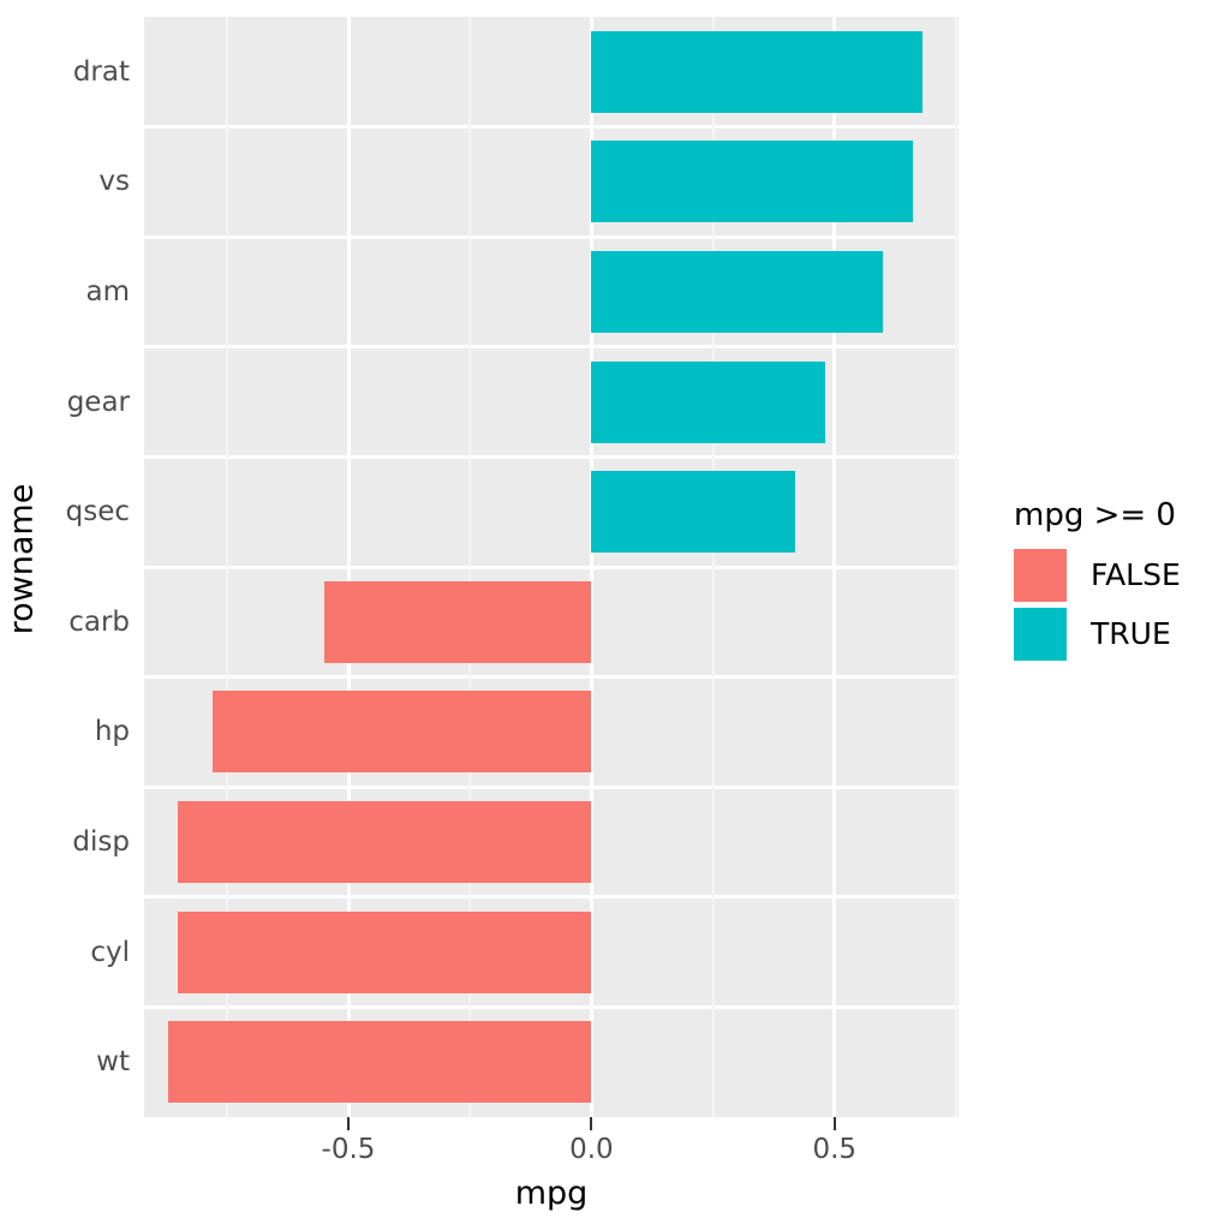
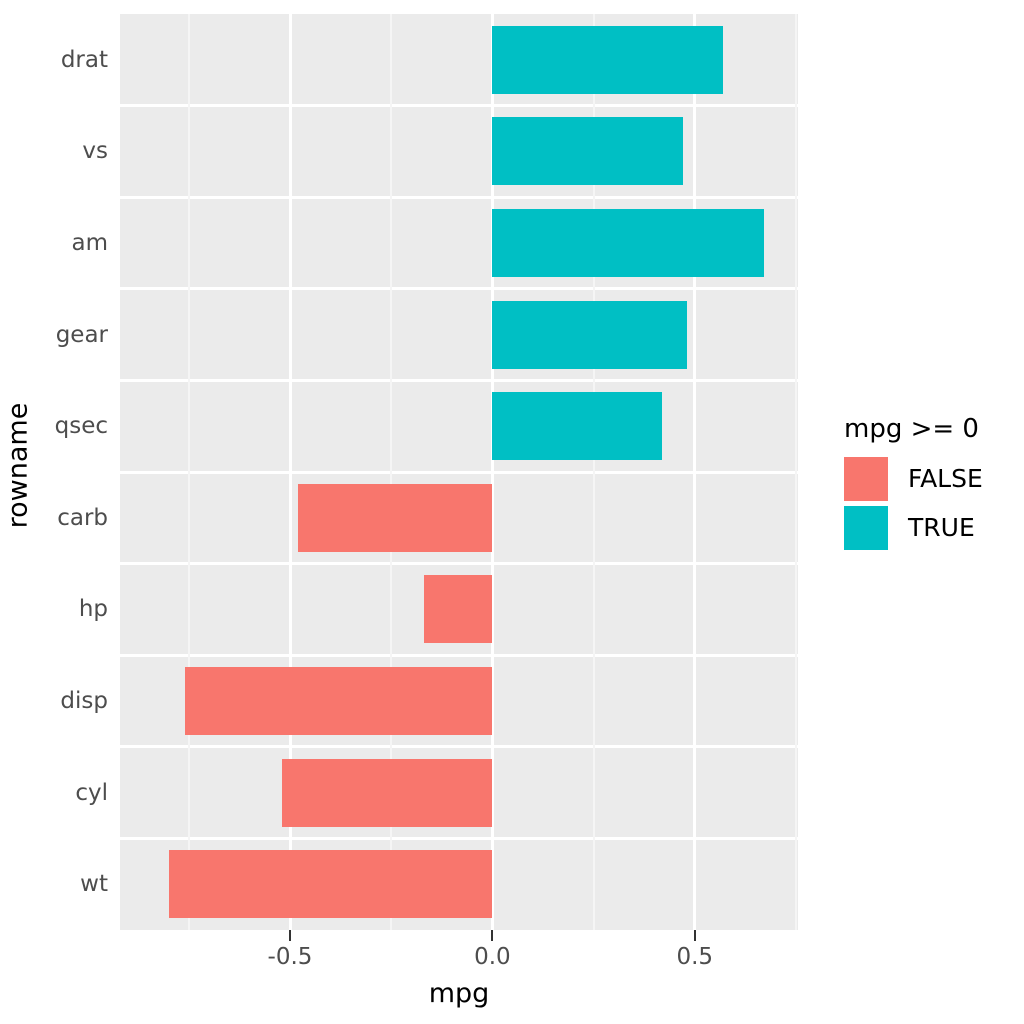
drat: 0.68 -> 0.57
vs: 0.66 -> 0.47
am: 0.60 -> 0.67
carb: -0.55 -> -0.48
hp: -0.78 -> -0.17
disp: -0.85 -> -0.76
cyl: -0.85 -> -0.52
wt: -0.87 -> -0.80
